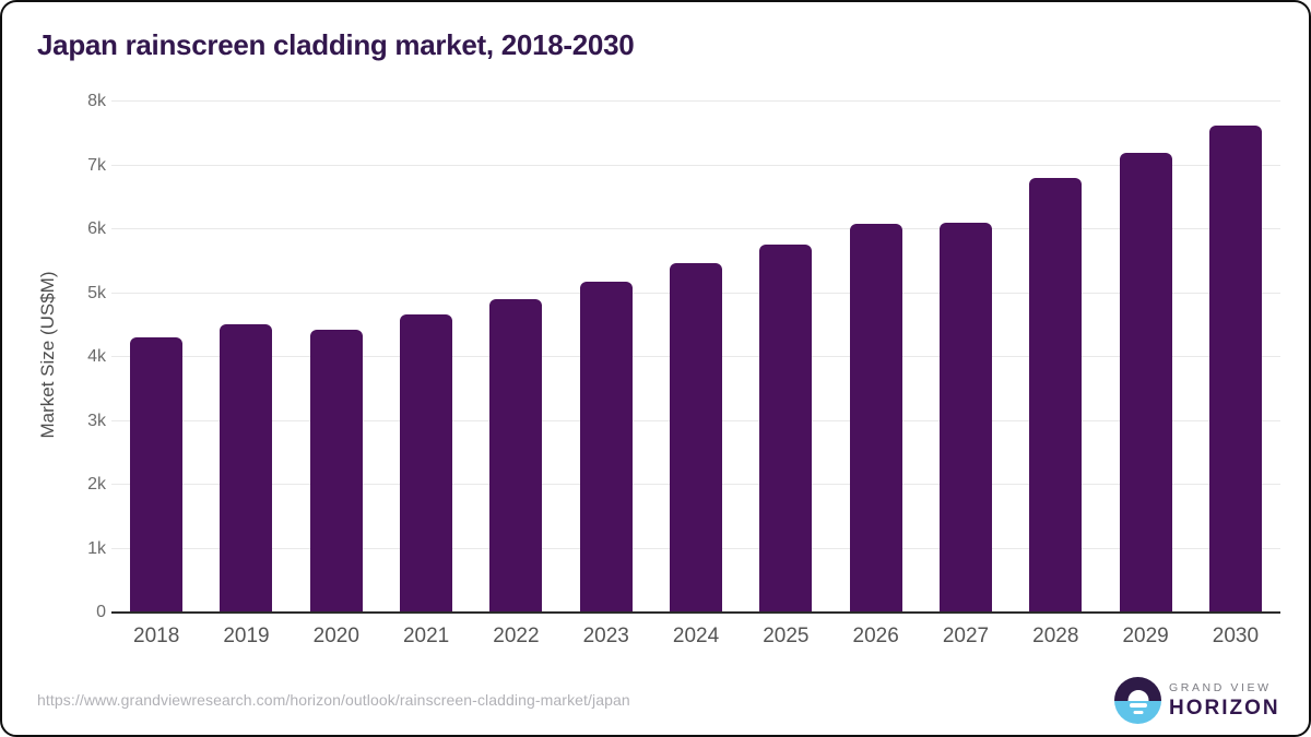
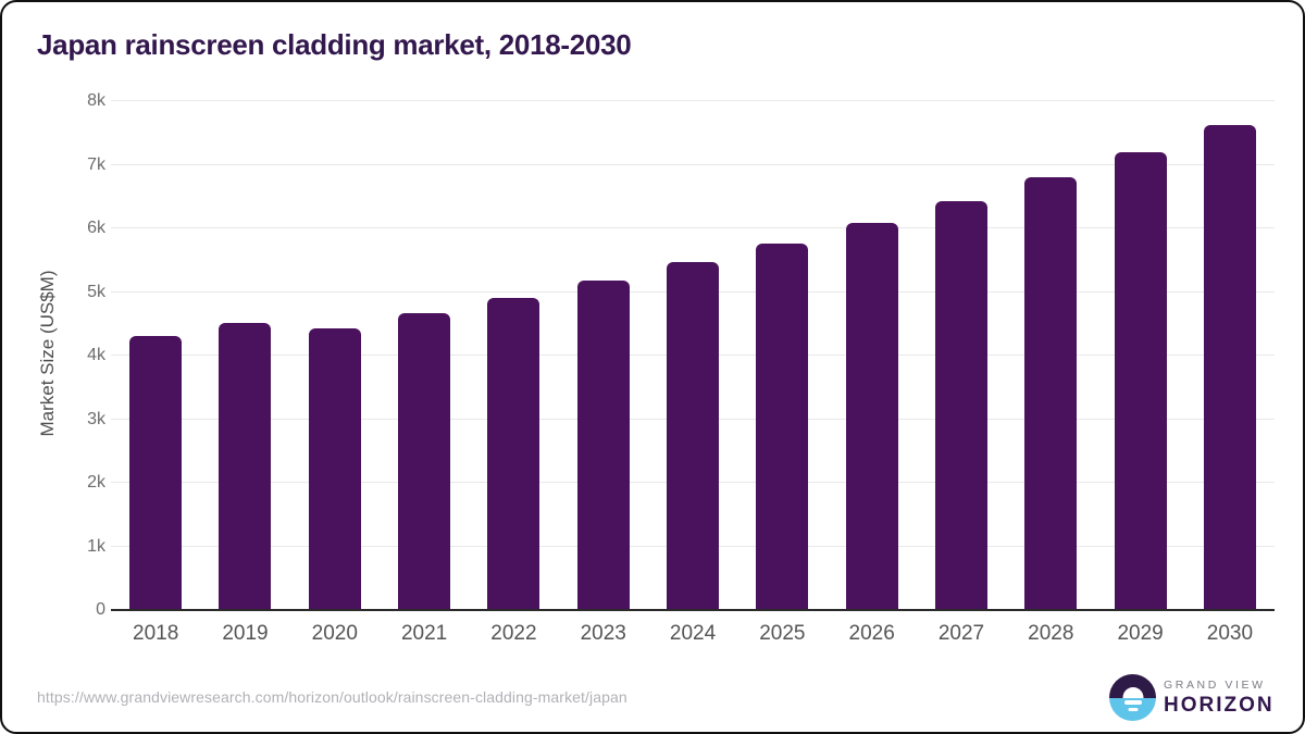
2027: 6.1k -> 6.4k
